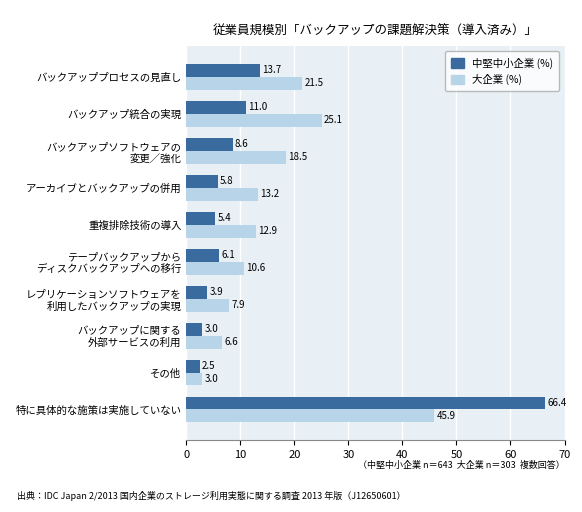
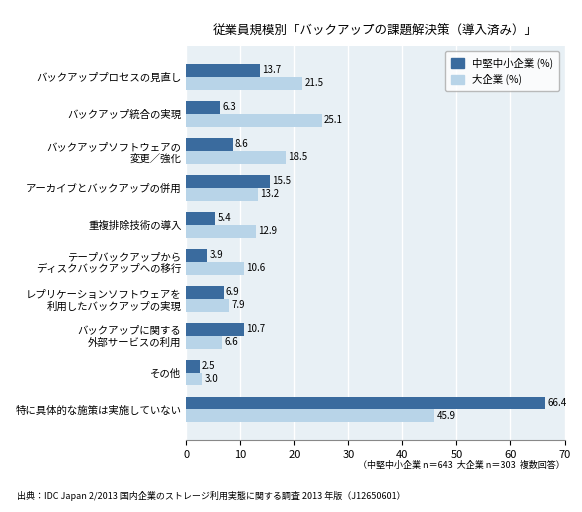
中堅中小企業 (%)/バックアップ統合の実現: 11.0 -> 6.3
中堅中小企業 (%)/アーカイブとバックアップの併用: 5.8 -> 15.5
中堅中小企業 (%)/テープバックアップから ディスクバックアップへの移行: 6.1 -> 3.9
中堅中小企業 (%)/レプリケーションソフトウェアを 利用したバックアップの実現: 3.9 -> 6.9
中堅中小企業 (%)/バックアップに関する 外部サービスの利用: 3.0 -> 10.7
